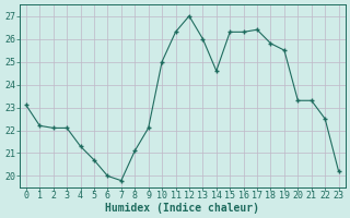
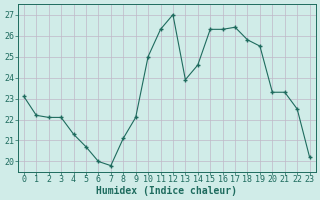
13: 26.0 -> 23.9
